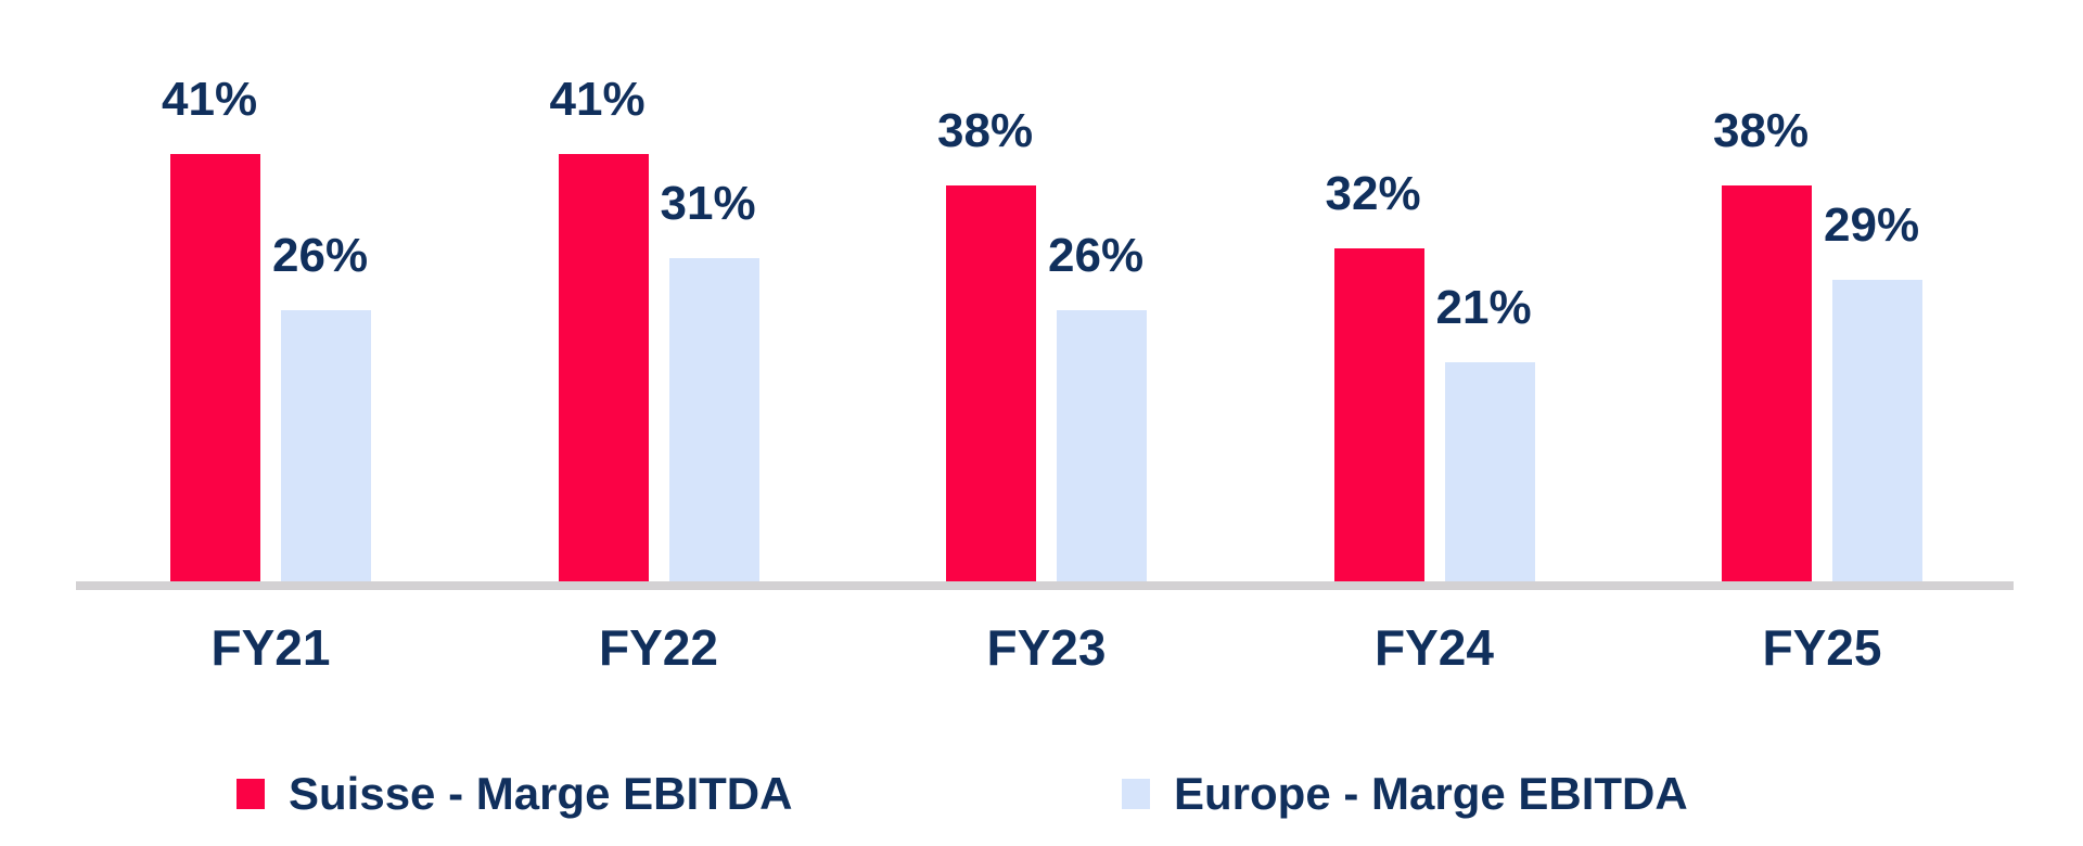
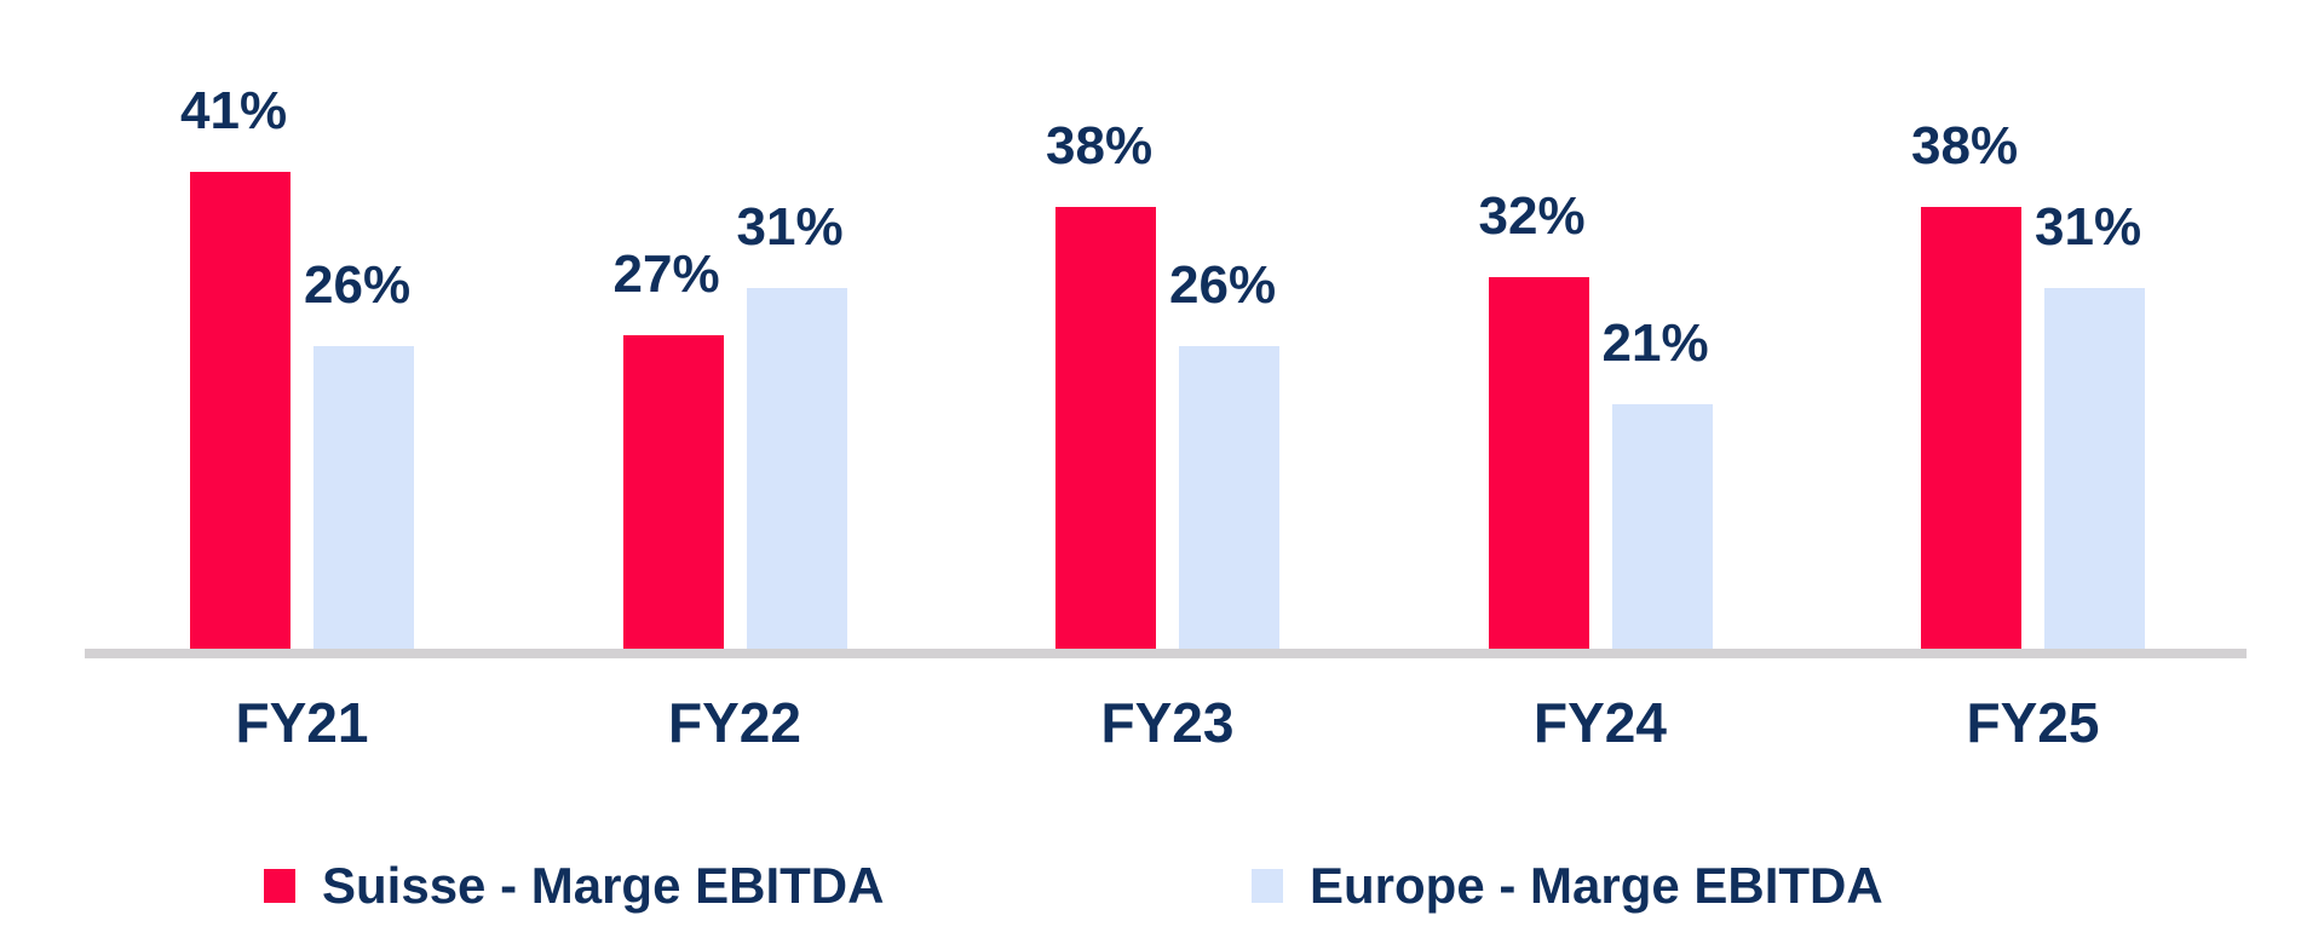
Suisse - Marge EBITDA/FY22: 41% -> 27%
Europe - Marge EBITDA/FY25: 29% -> 31%
